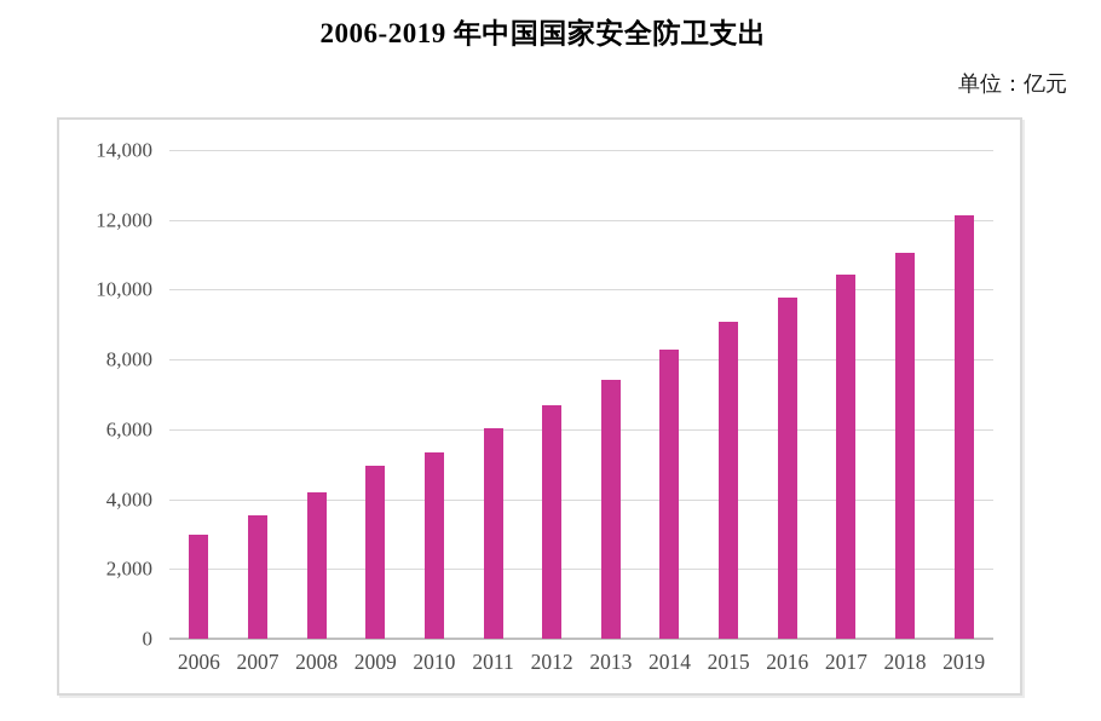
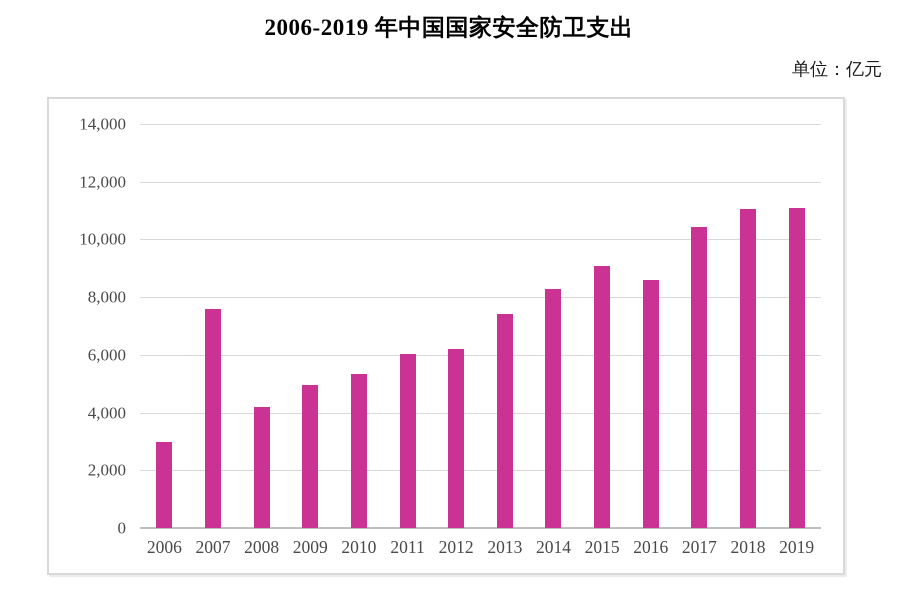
2007: 3600 -> 7600
2012: 6700 -> 6200
2016: 9800 -> 8600
2019: 12100 -> 11100
